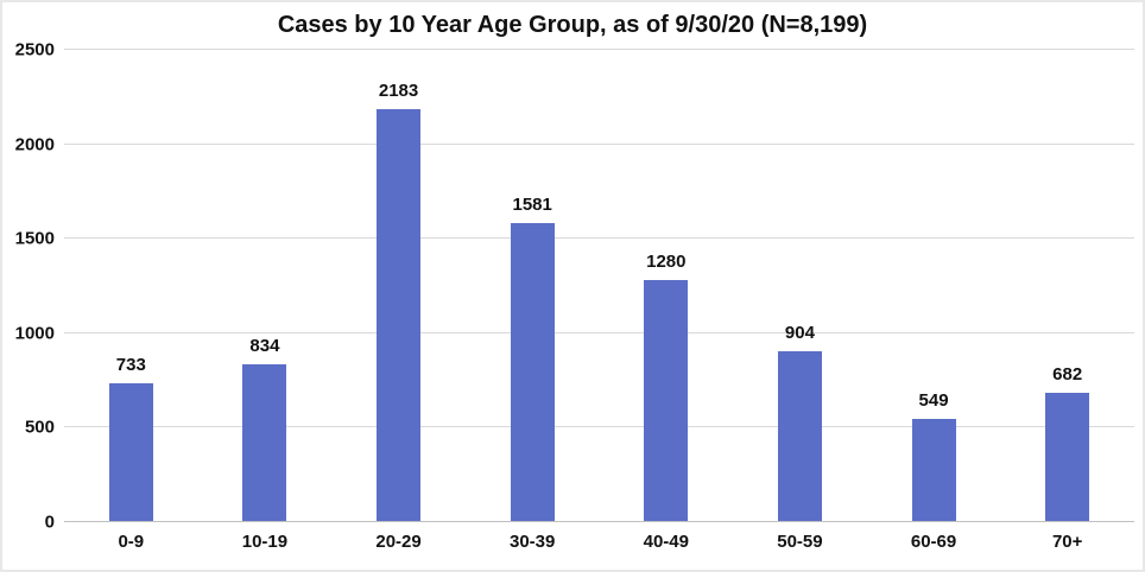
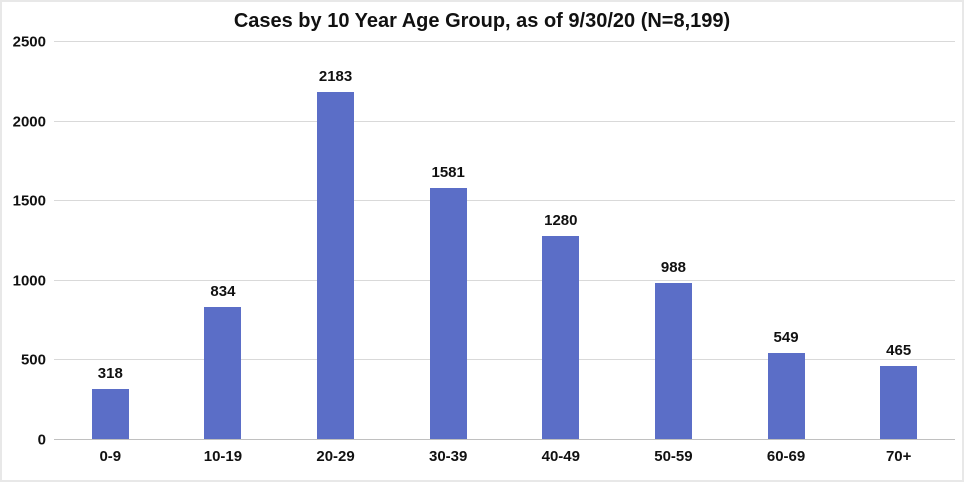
0-9: 733 -> 318
50-59: 904 -> 988
70+: 682 -> 465
